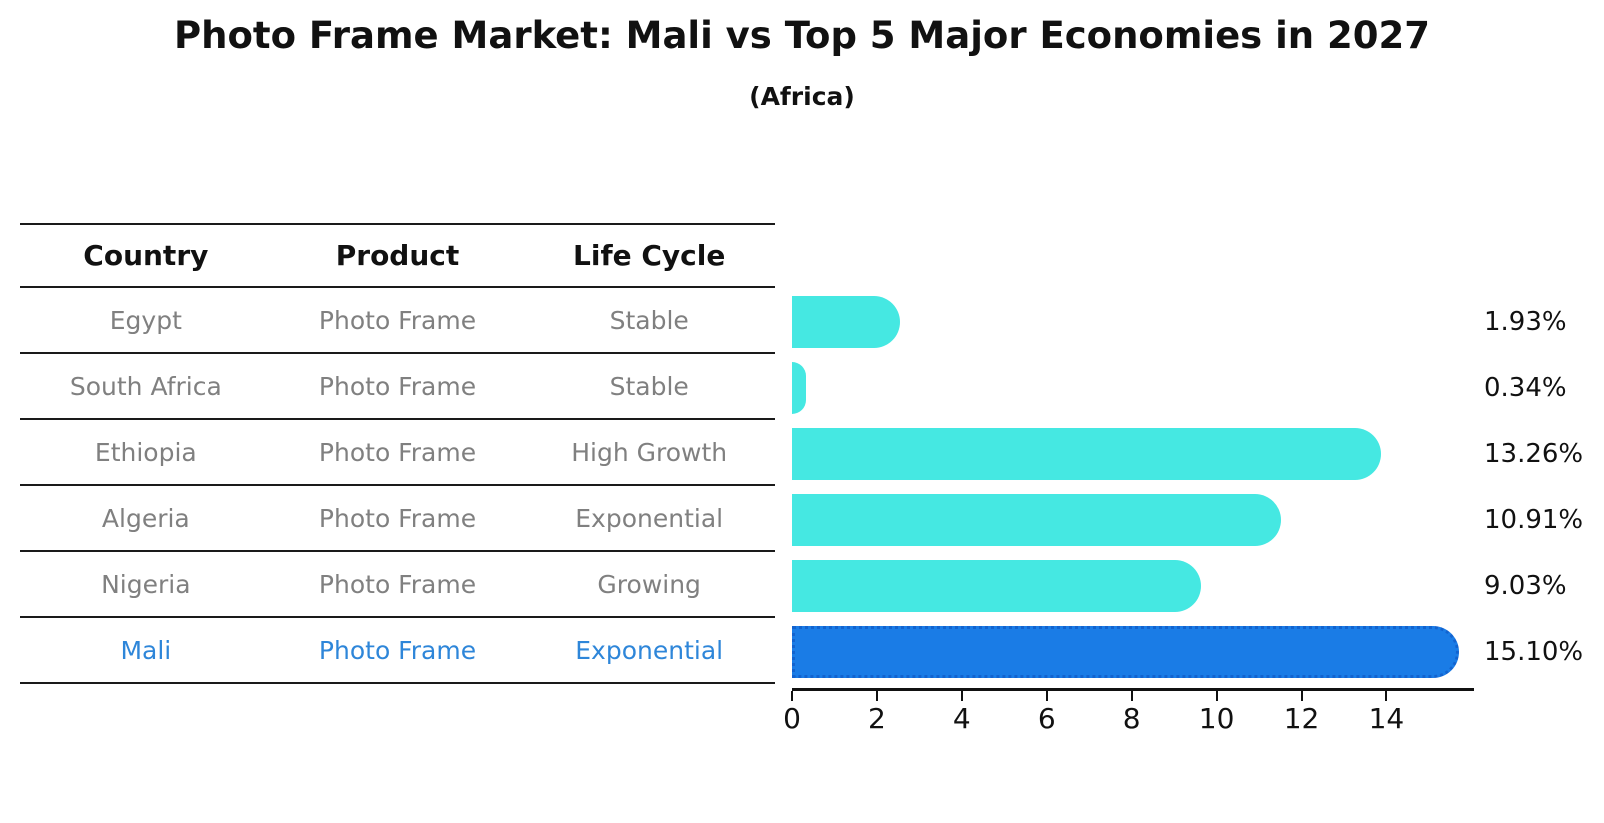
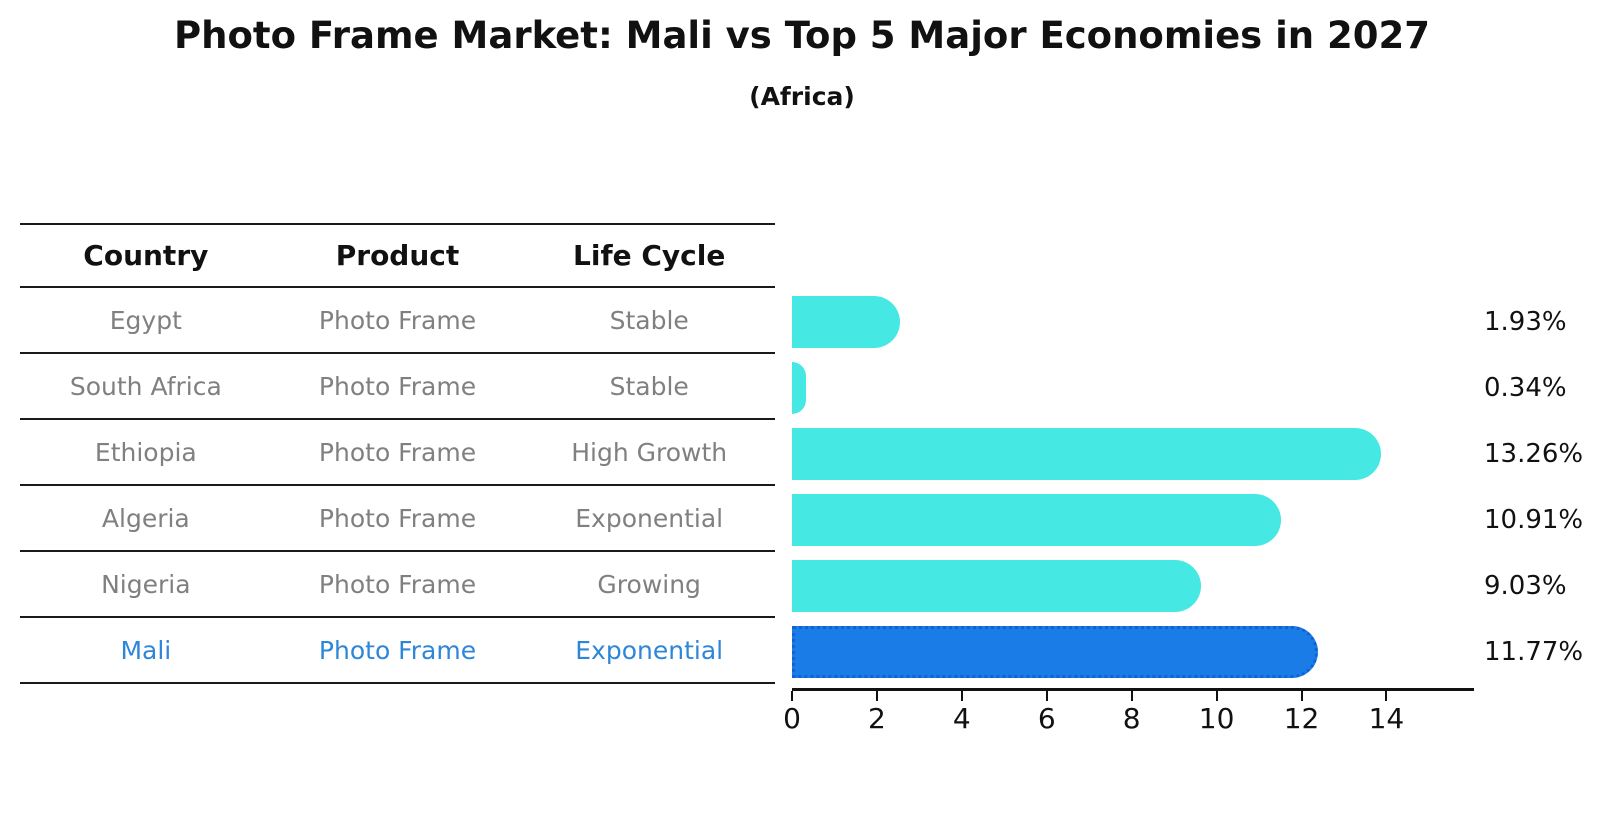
Mali: 15.10% -> 11.77%
